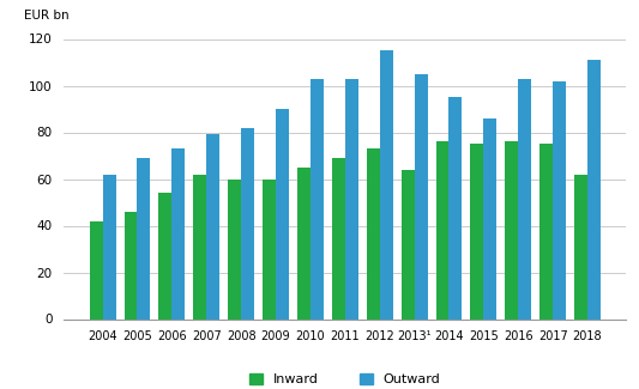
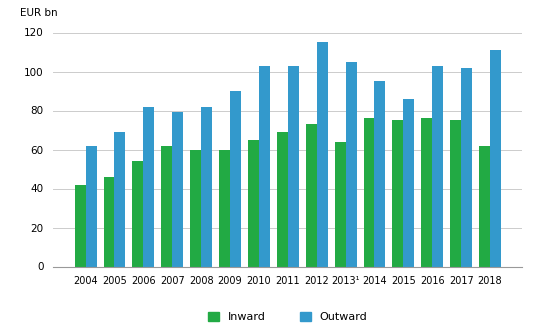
Outward/2006: 73 -> 82
